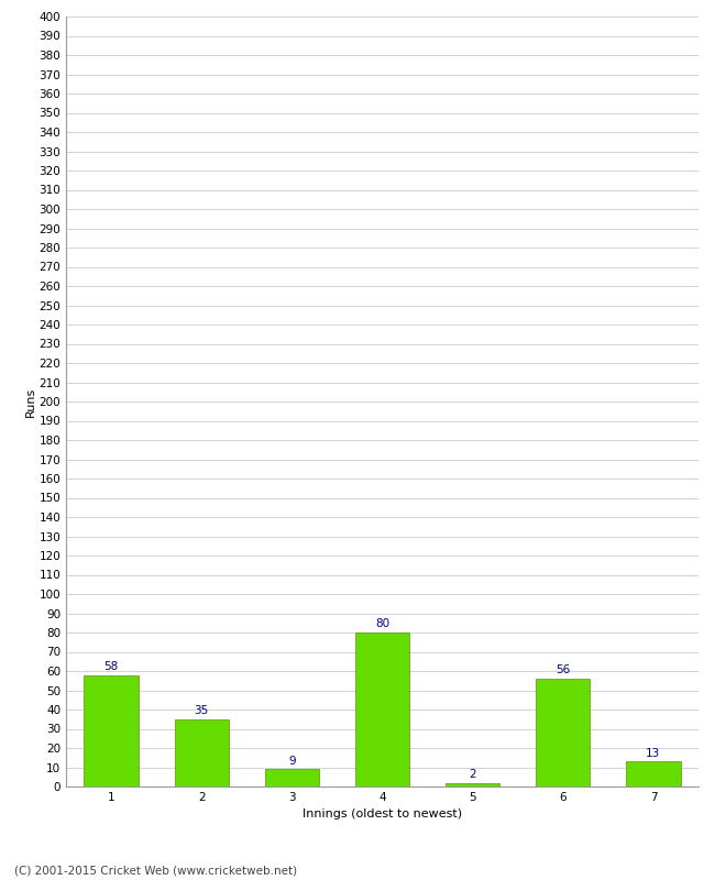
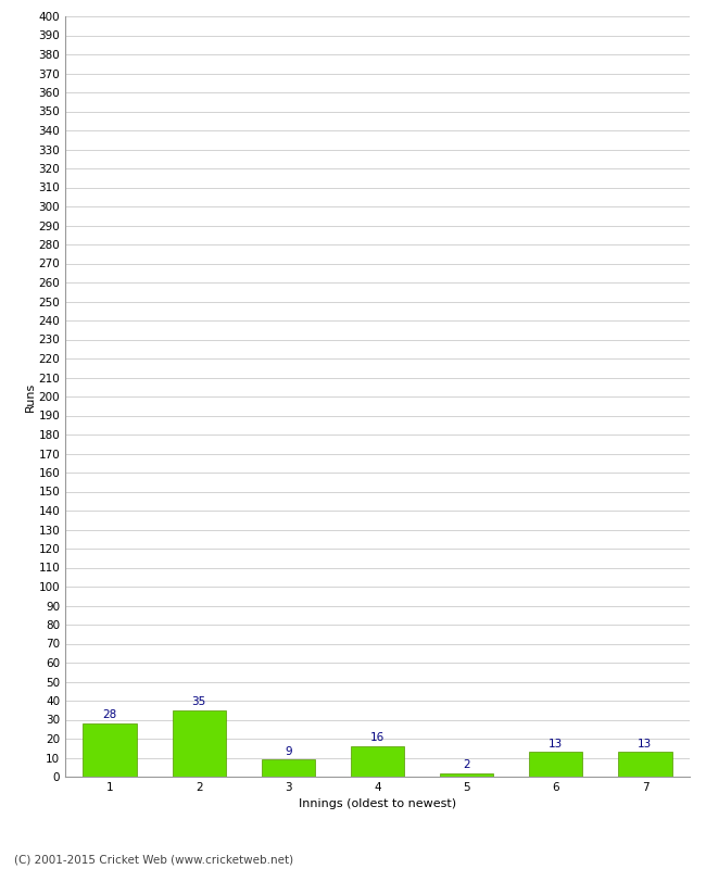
1: 58 -> 28
4: 80 -> 16
6: 56 -> 13
